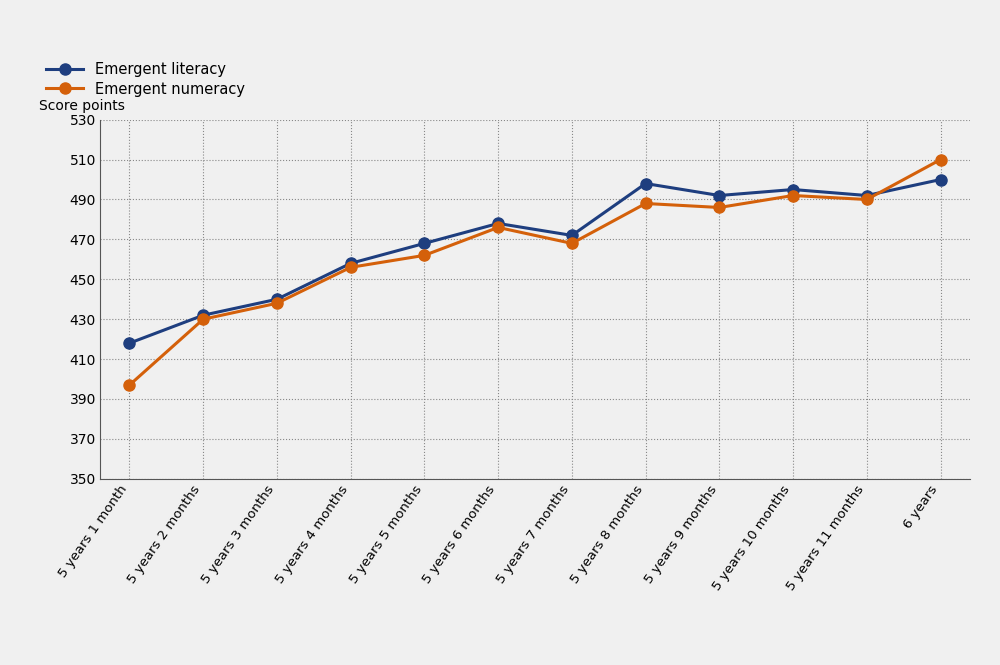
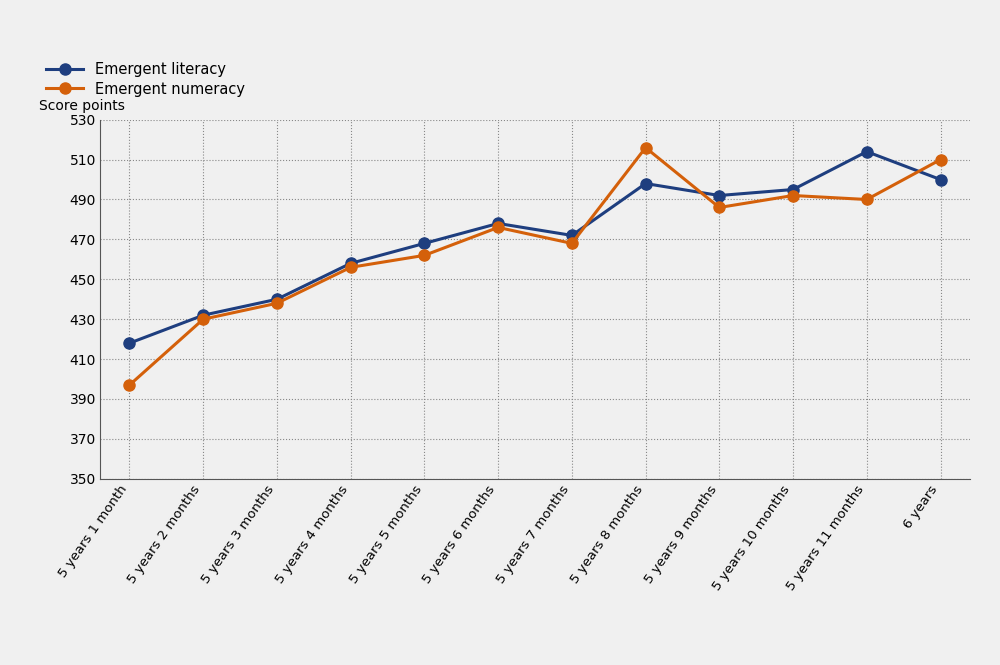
Emergent numeracy/5 years 8 months: 488 -> 516
Emergent literacy/5 years 11 months: 492 -> 514
